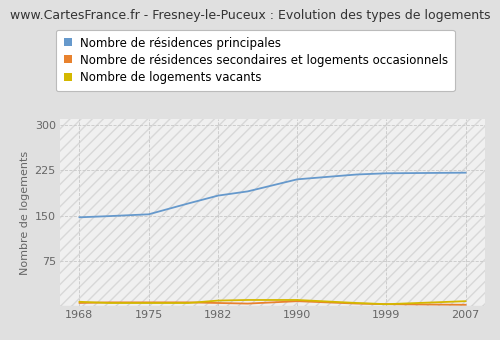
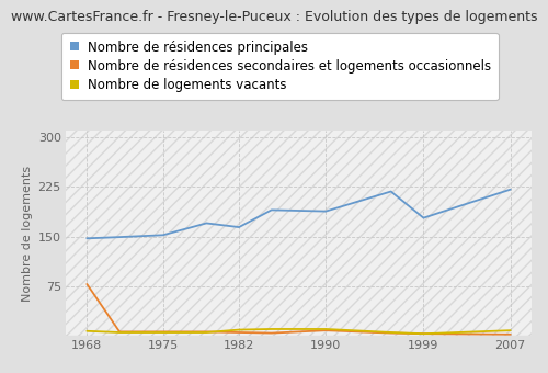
Nombre de résidences secondaires et logements occasionnels/1968: 5 -> 78
Nombre de résidences principales/1982: 183 -> 164
Nombre de résidences principales/1990: 210 -> 188
Nombre de résidences principales/1999: 220 -> 178
